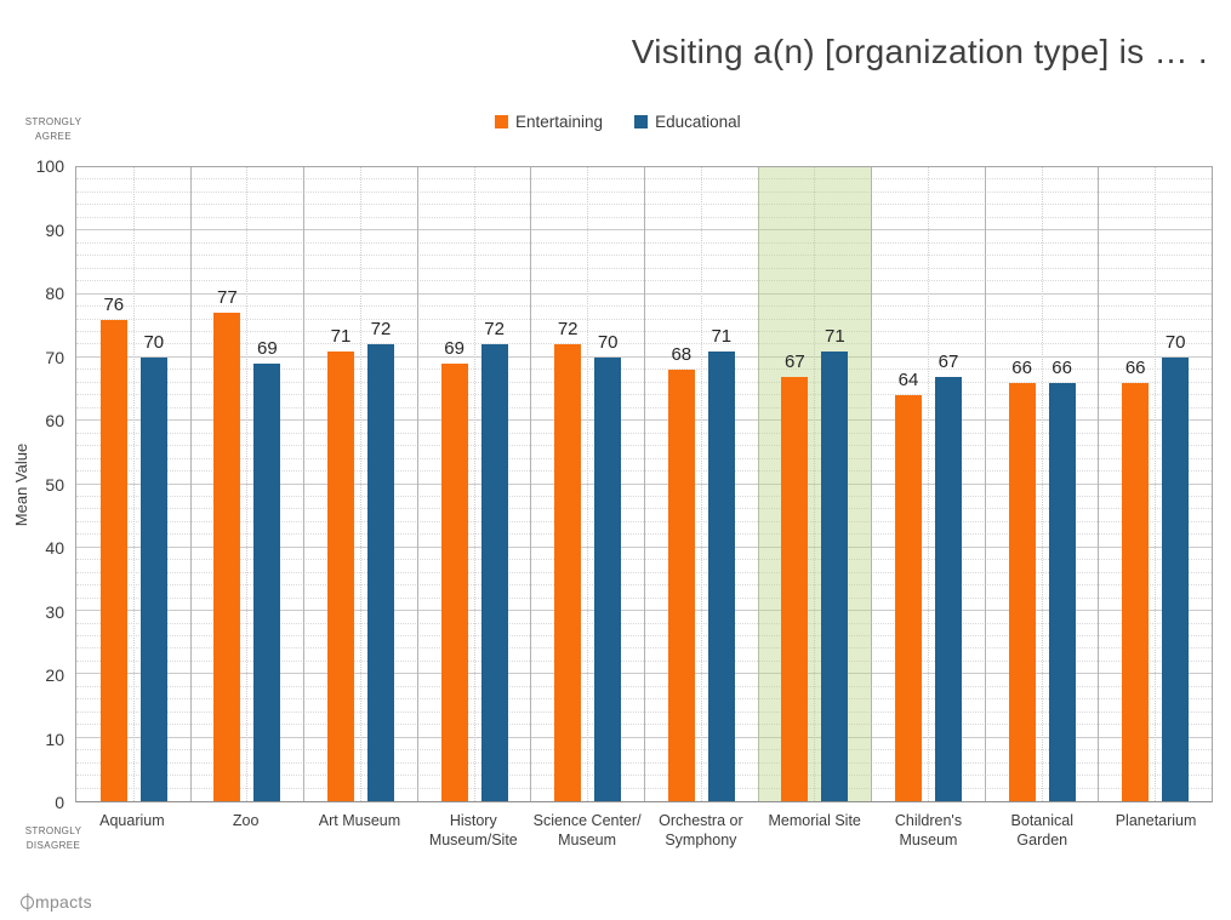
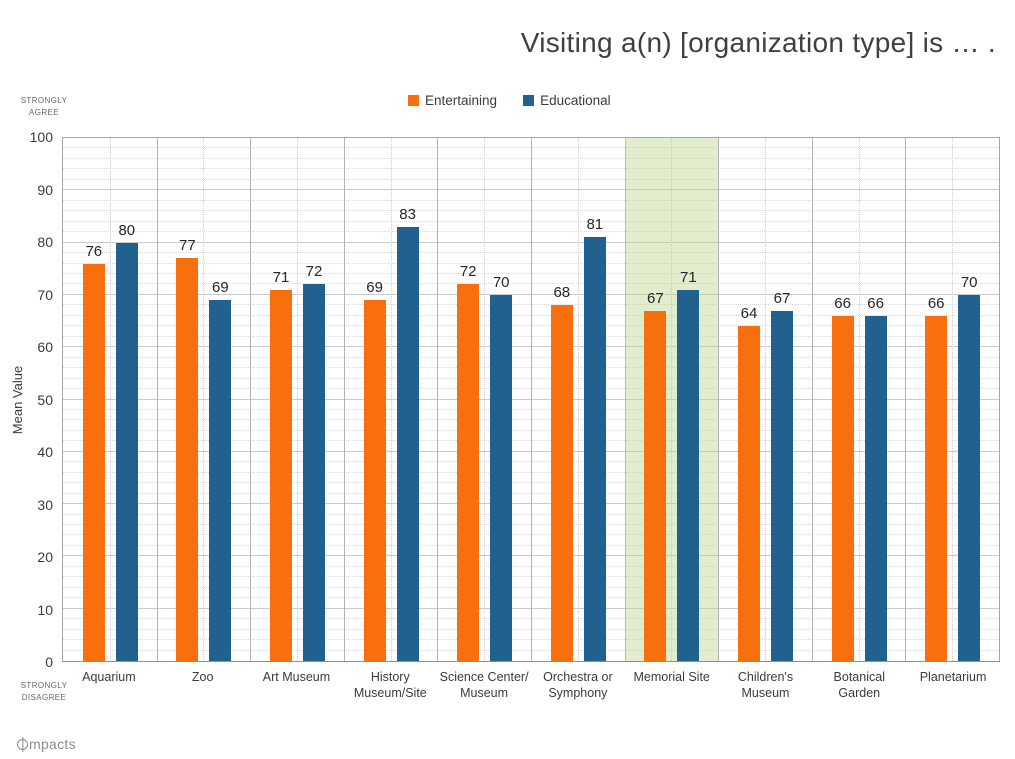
Educational/Aquarium: 70 -> 80
Educational/History Museum/Site: 72 -> 83
Educational/Orchestra or Symphony: 71 -> 81
